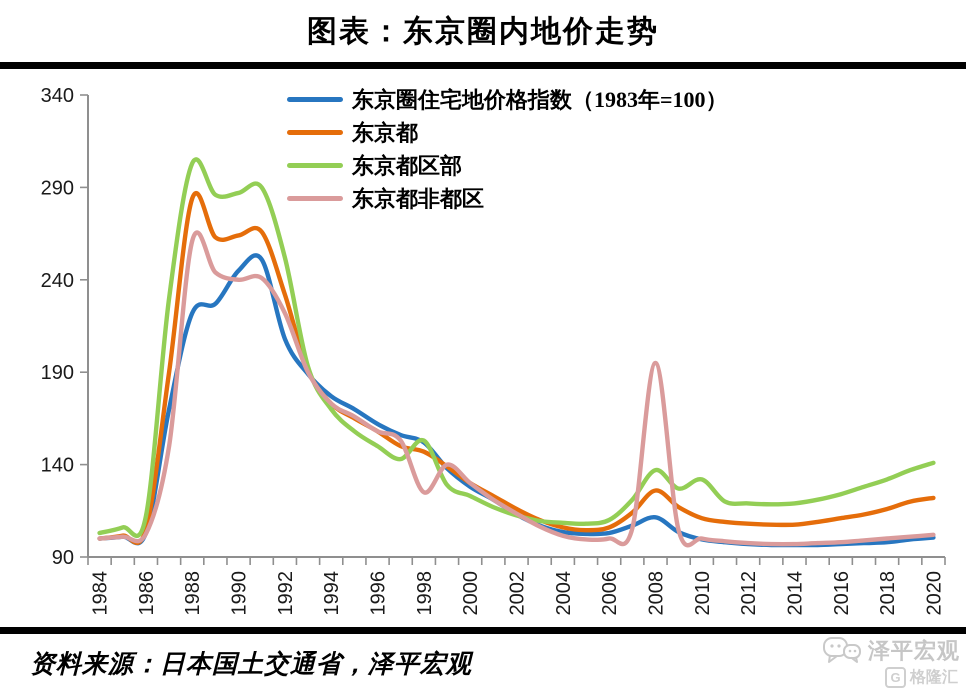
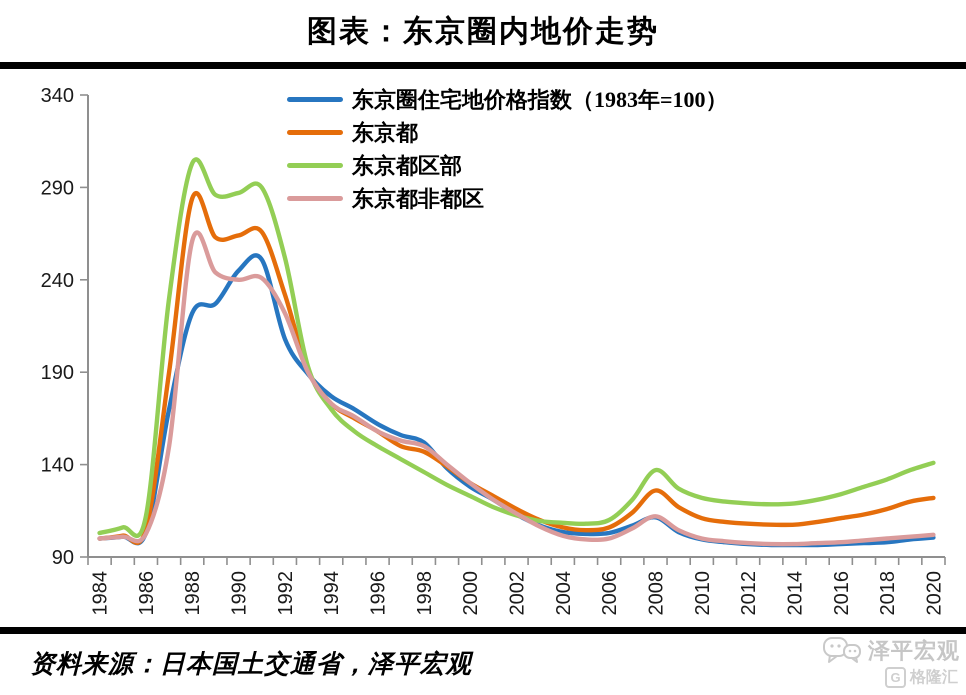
东京都区部/1998: 153 -> 136
东京都非都区/1998: 125 -> 150
东京都非都区/2008: 195 -> 112
东京都区部/2010: 132 -> 122
